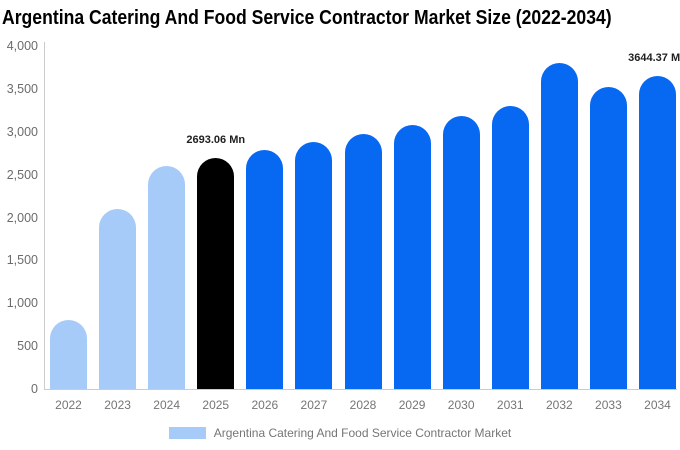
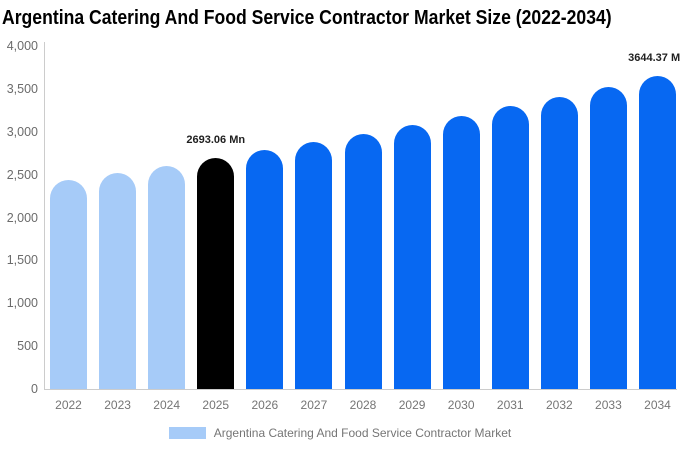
2022: 800 -> 2400
2023: 2100 -> 2500
2032: 3800 -> 3400
